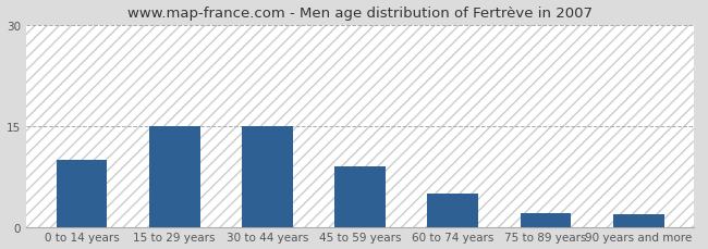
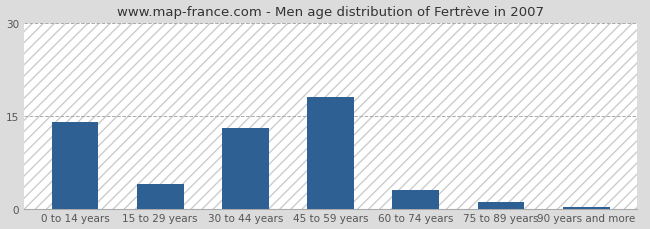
0 to 14 years: 10.0 -> 14.0
15 to 29 years: 15.0 -> 4.0
30 to 44 years: 15.0 -> 13.0
45 to 59 years: 9.0 -> 18.0
60 to 74 years: 5.0 -> 3.0
75 to 89 years: 2.0 -> 1.0
90 years and more: 1.8 -> 0.3
